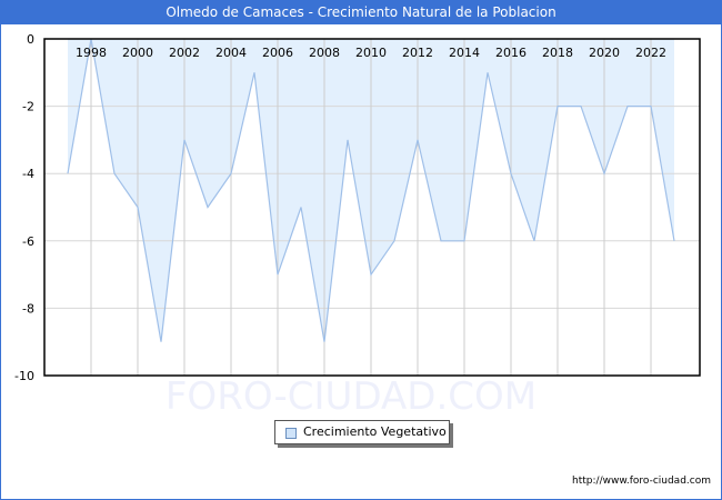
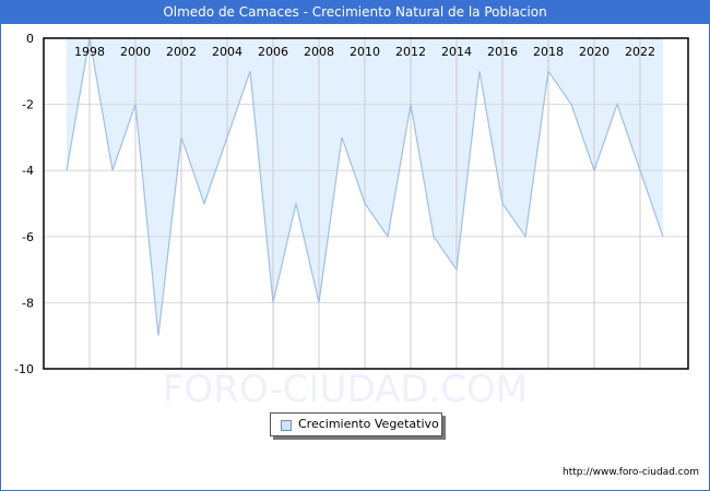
2000: -5 -> -2
2004: -4 -> -3
2006: -7 -> -8
2008: -9 -> -8
2010: -7 -> -5
2012: -3 -> -2
2014: -6 -> -7
2016: -4 -> -5
2018: -2 -> -1
2022: -2 -> -4
